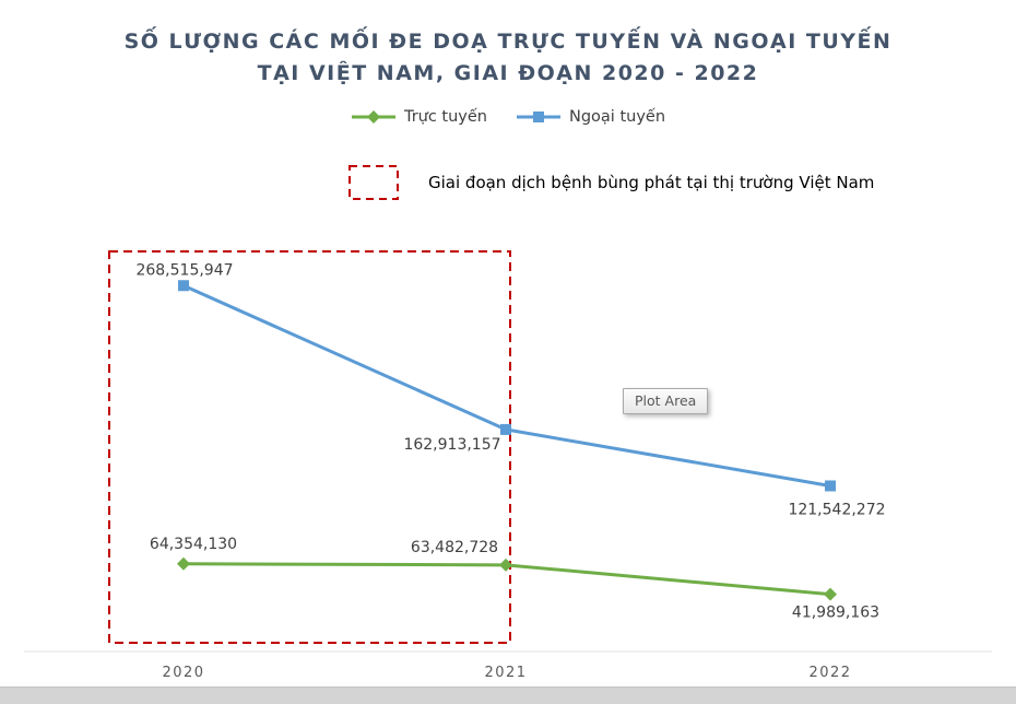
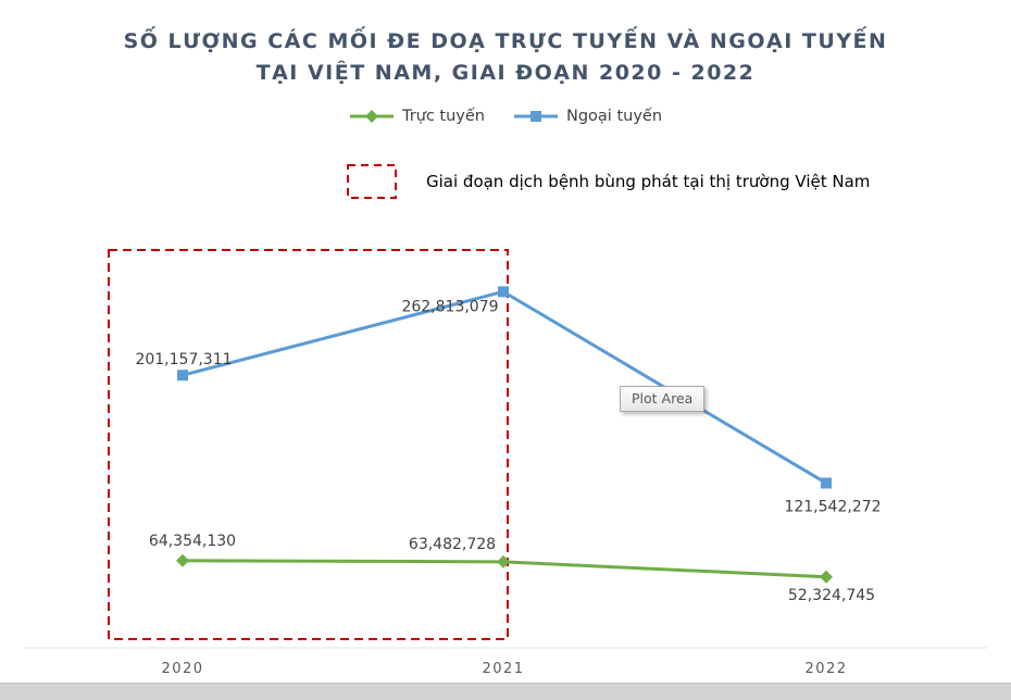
Ngoại tuyến/2020: 268,515,947 -> 201,157,311
Ngoại tuyến/2021: 162,913,157 -> 262,813,079
Trực tuyến/2022: 41,989,163 -> 52,324,745
